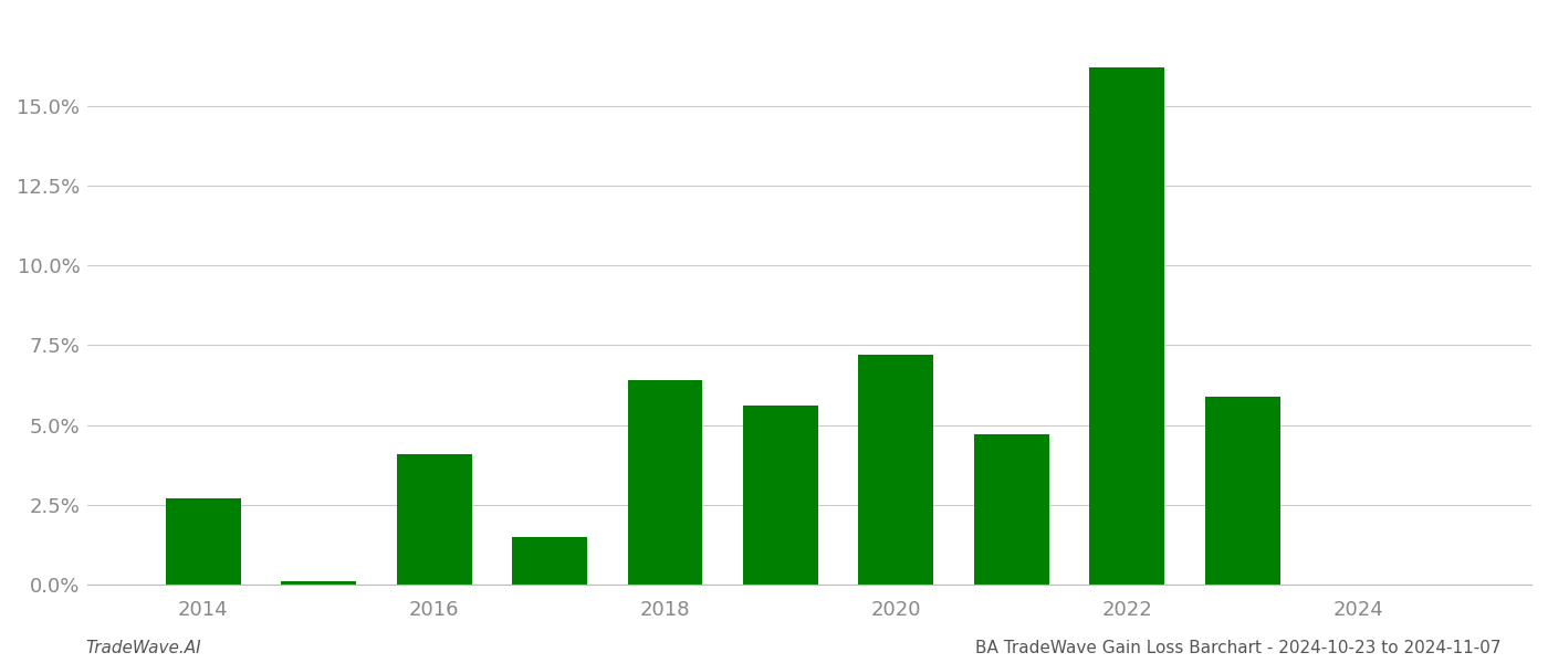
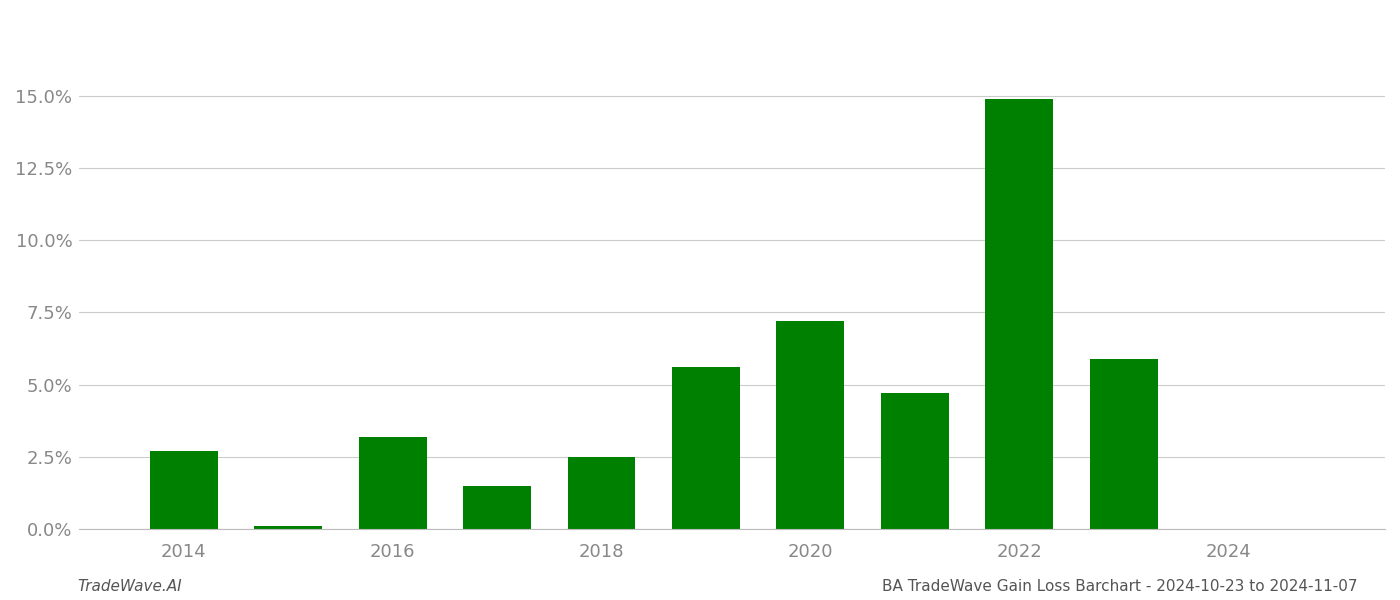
2016: 4.1% -> 3.2%
2018: 6.4% -> 2.5%
2022: 16.2% -> 14.9%
